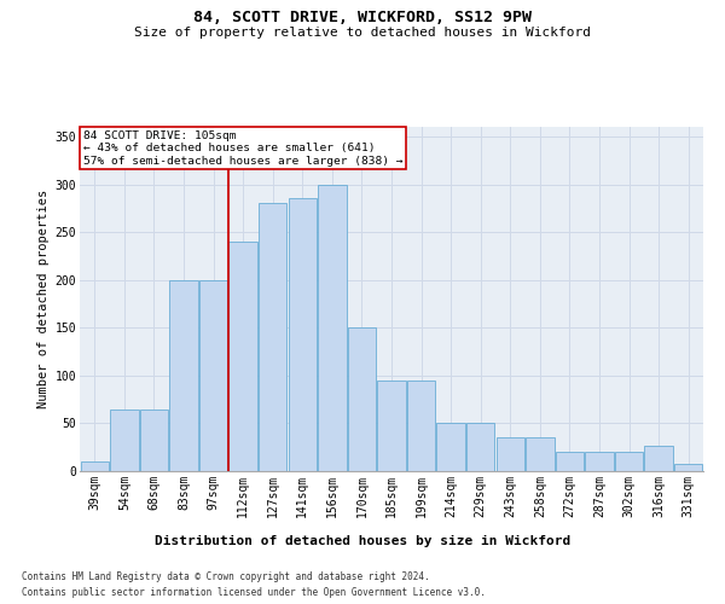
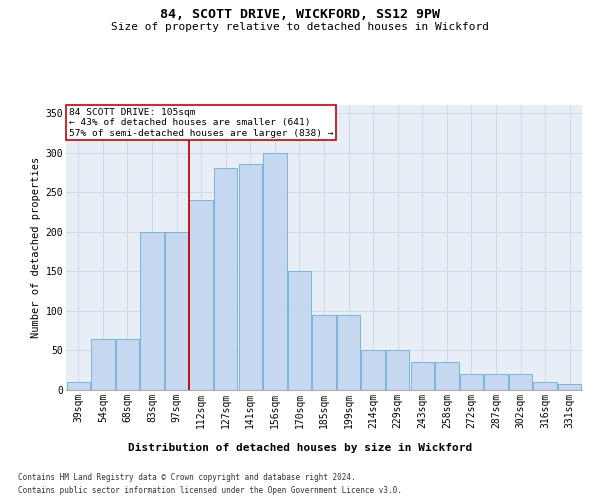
316sqm: 26 -> 10
